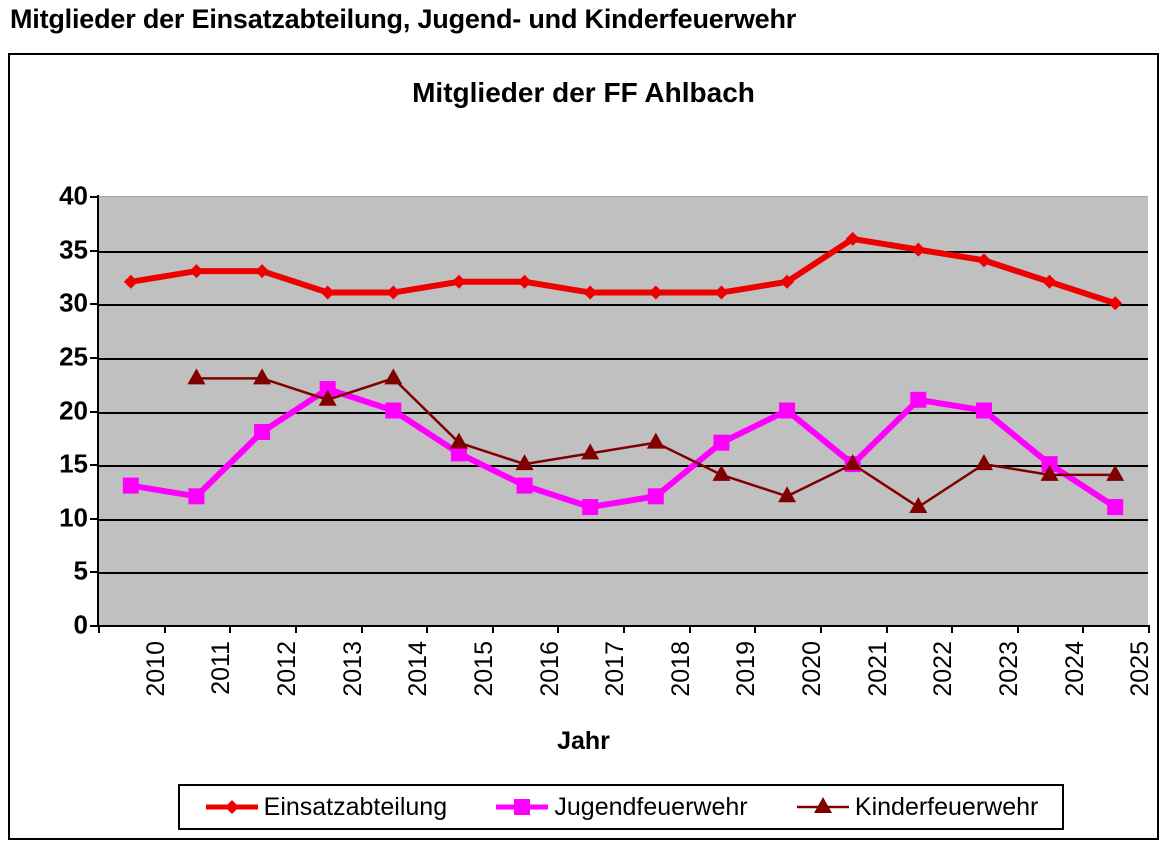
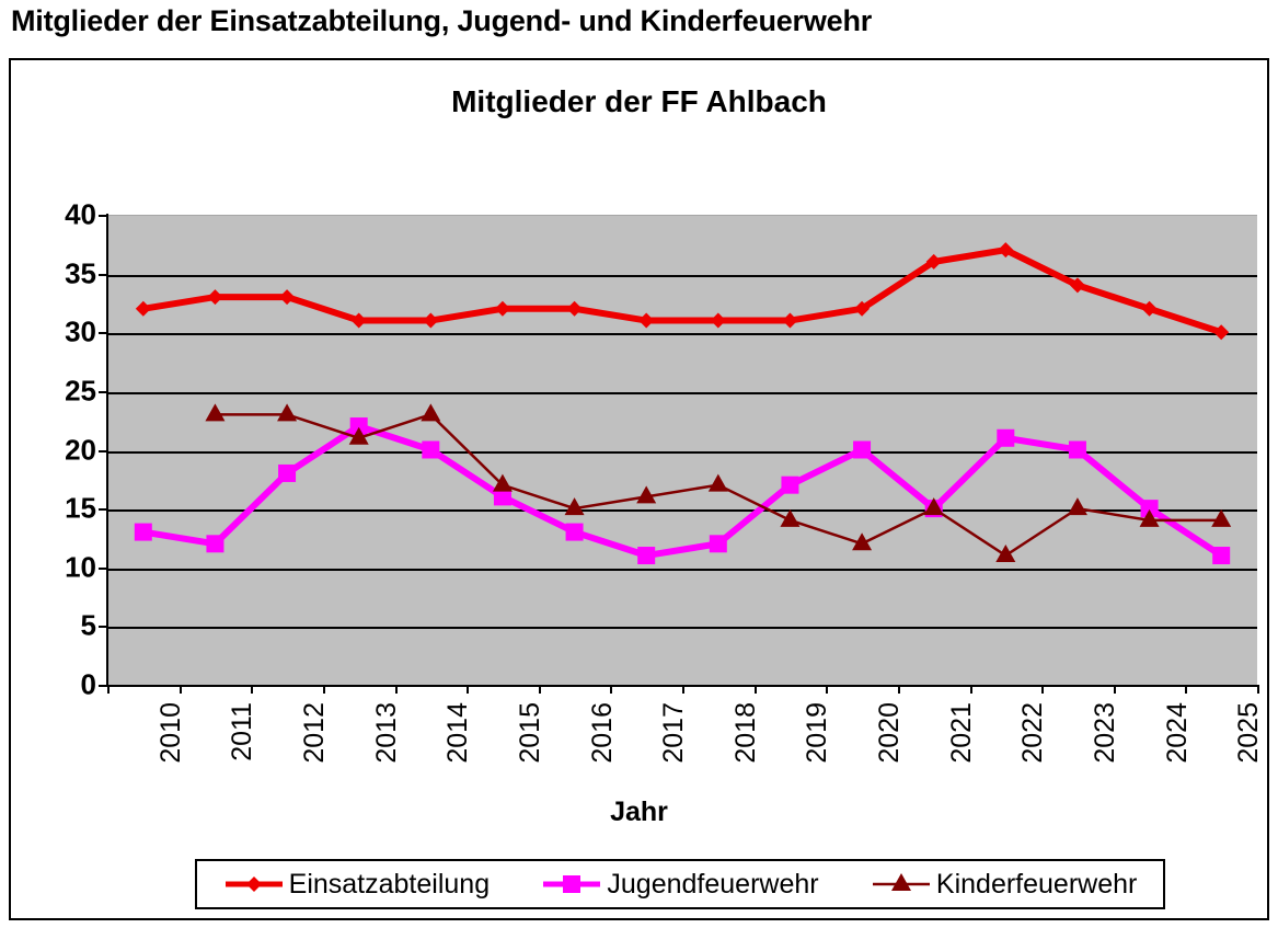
Einsatzabteilung/2022: 35 -> 37
